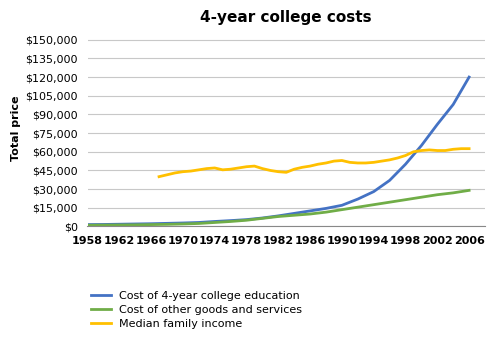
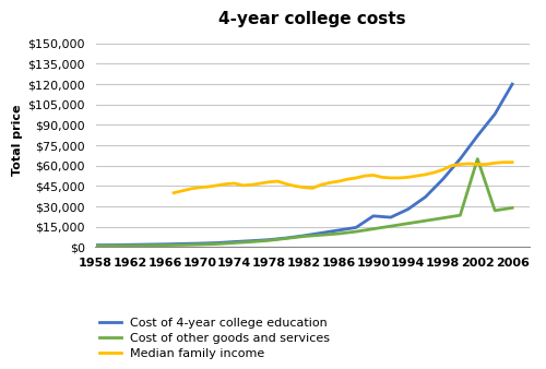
Cost of 4-year college education/1990: $17,000 -> $23,000
Cost of other goods and services/2002: $26,000 -> $65,000
